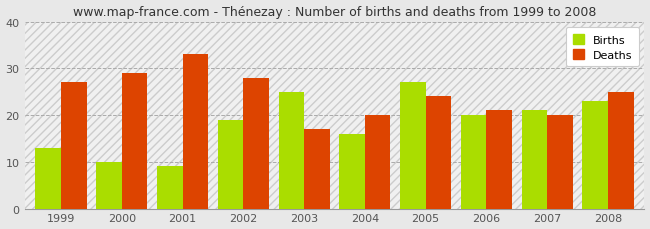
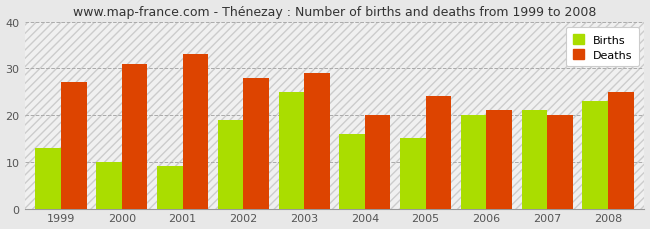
Deaths/2000: 29 -> 31
Deaths/2003: 17 -> 29
Births/2005: 27 -> 15
